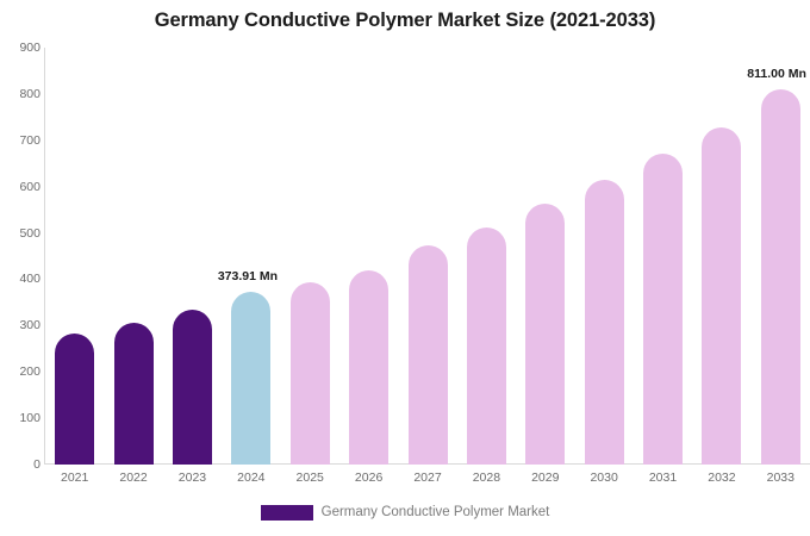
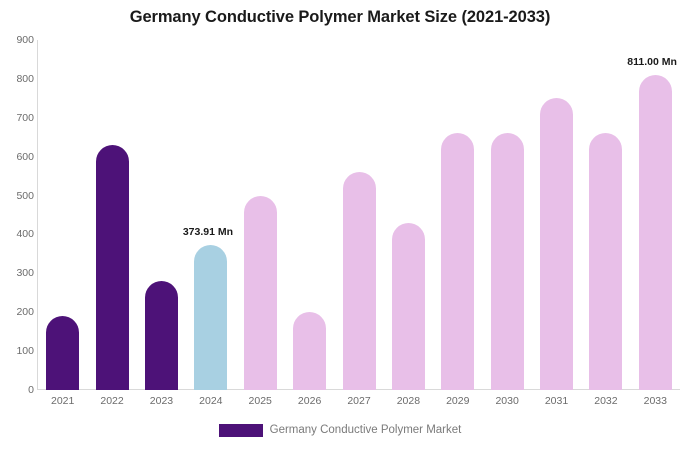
2021: 280 -> 190
2022: 310 -> 630
2023: 330 -> 280
2025: 390 -> 500
2026: 420 -> 200
2027: 470 -> 560
2028: 510 -> 430
2029: 560 -> 660
2030: 620 -> 660
2031: 670 -> 750
2032: 730 -> 660
